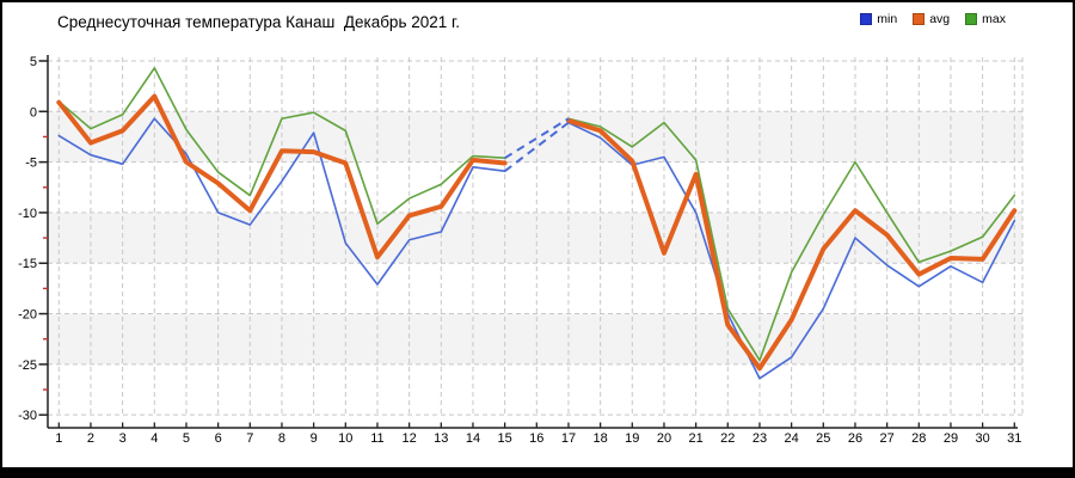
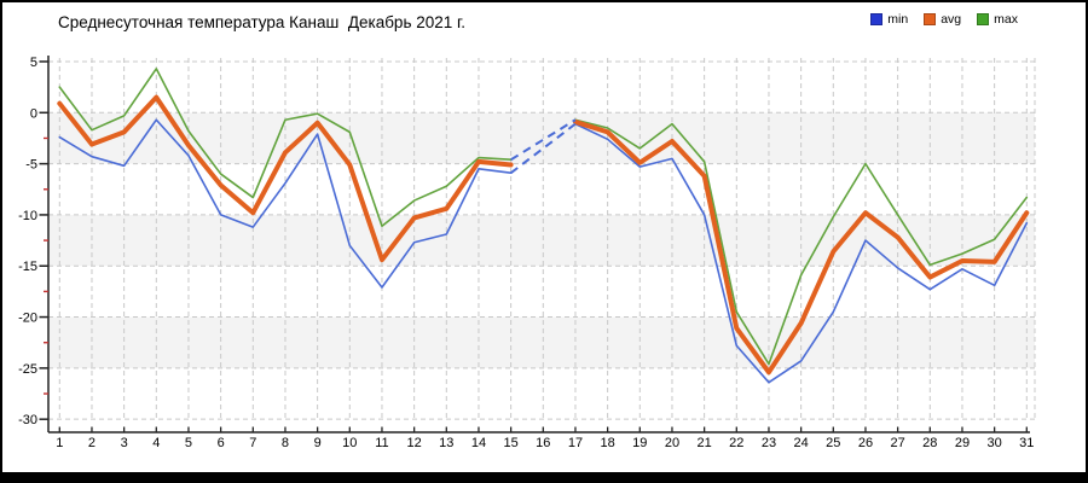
max/1: 1 -> 2
avg/5: -5 -> -3
avg/9: -4 -> -1
avg/20: -14 -> -3
min/22: -20 -> -23
